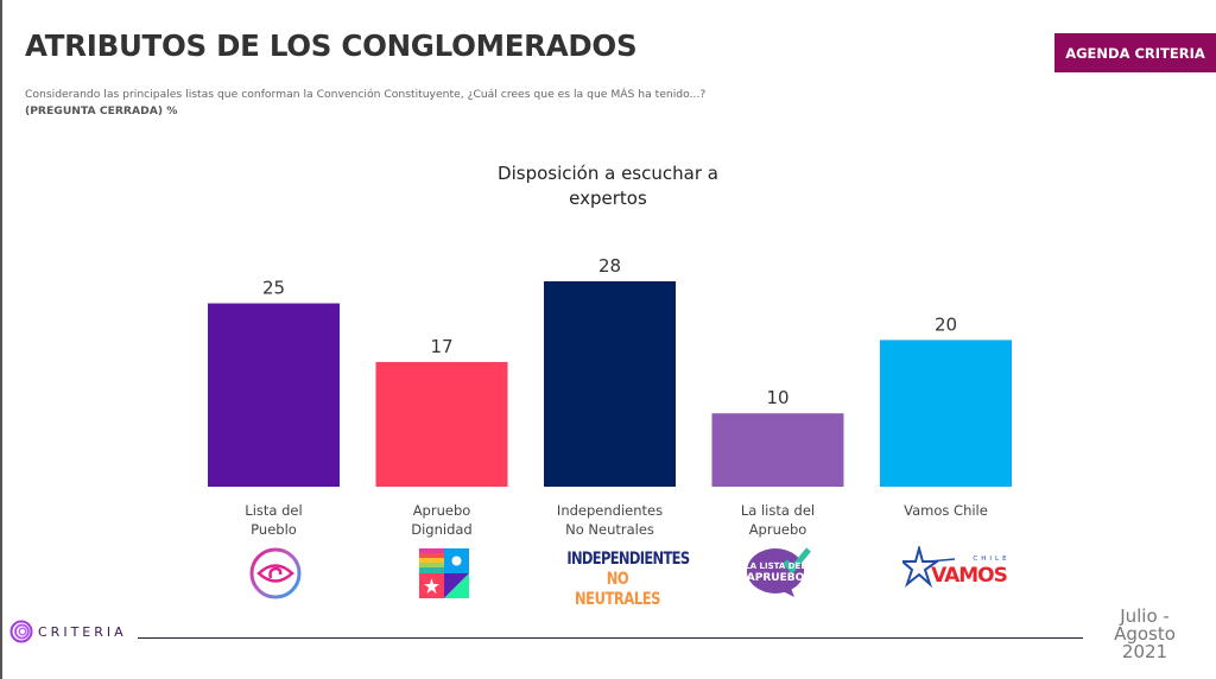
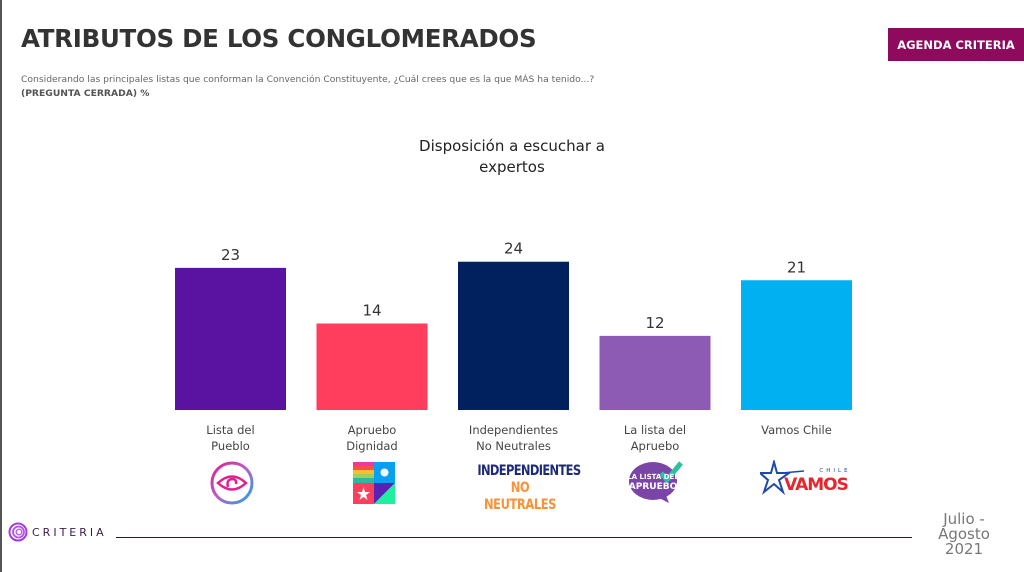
Lista del Pueblo: 25 -> 23
Apruebo Dignidad: 17 -> 14
Independientes No Neutrales: 28 -> 24
La lista del Apruebo: 10 -> 12
Vamos Chile: 20 -> 21
